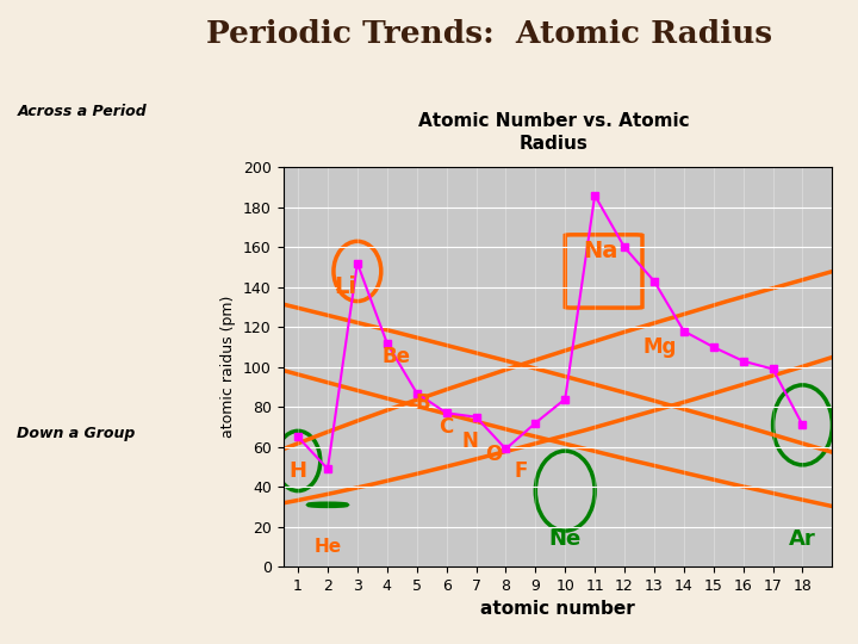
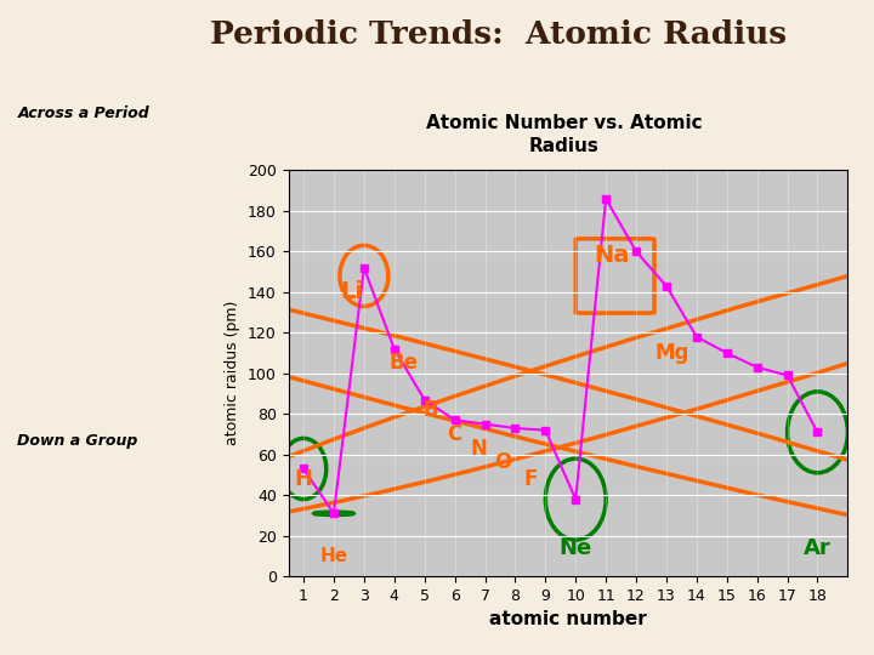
1: 65 -> 53
2: 49 -> 31
8: 59 -> 73
10: 84 -> 38
